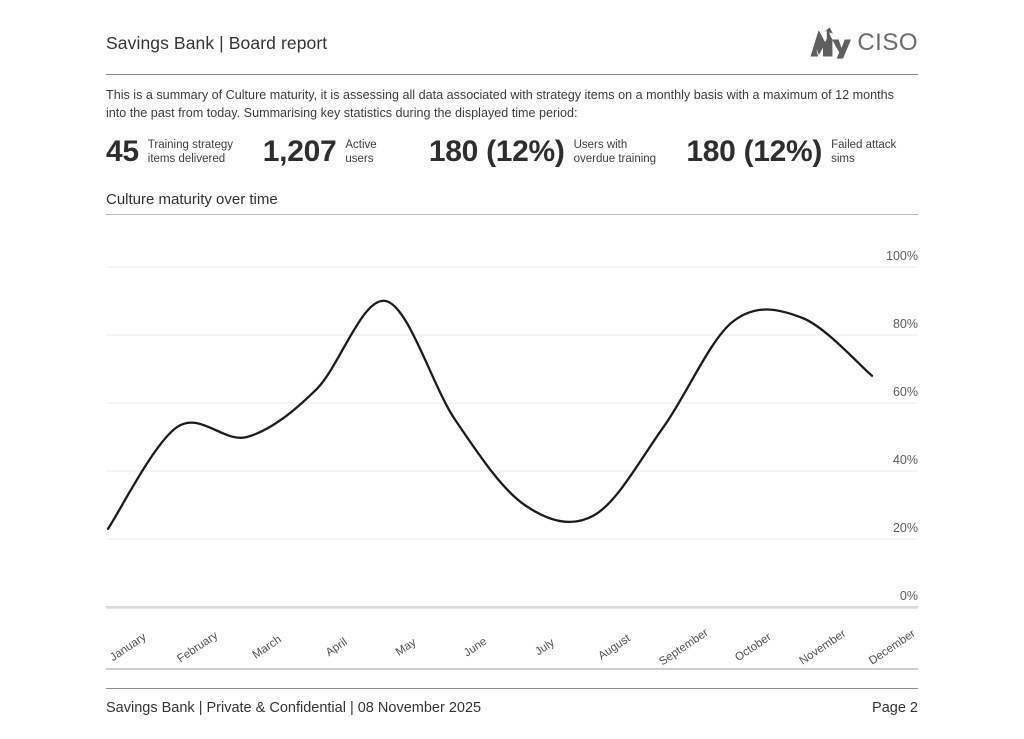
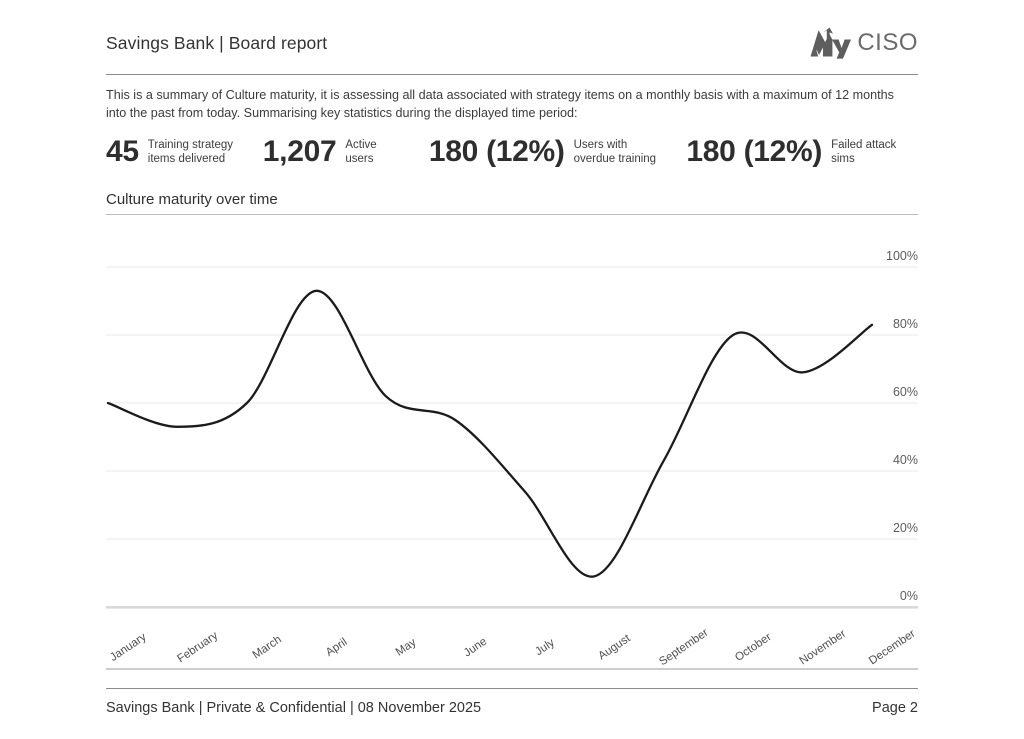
January: 23% -> 60%
March: 50% -> 60%
April: 64% -> 93%
May: 90% -> 62%
July: 30% -> 34%
August: 27% -> 9%
September: 53% -> 43%
October: 84% -> 80%
November: 85% -> 69%
December: 68% -> 83%
